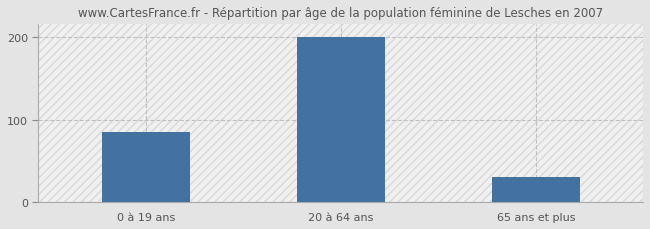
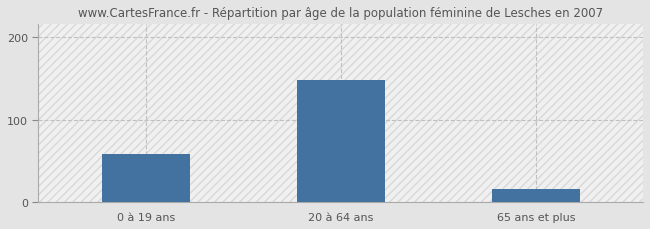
0 à 19 ans: 85 -> 58
20 à 64 ans: 200 -> 148
65 ans et plus: 30 -> 16
